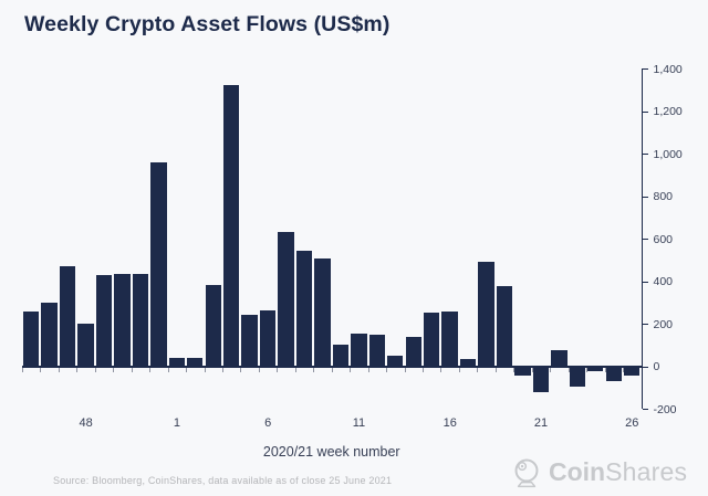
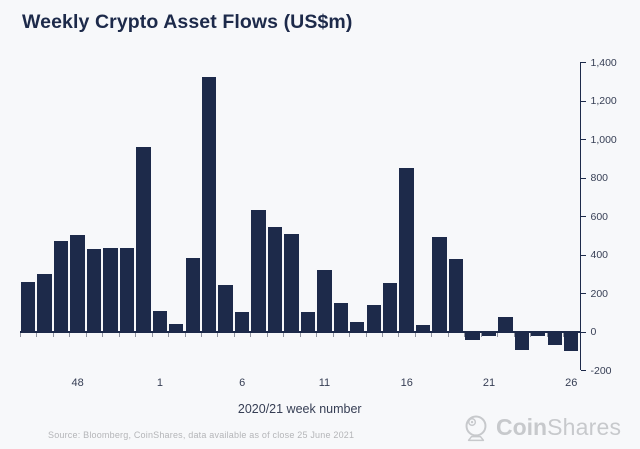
48: 200 -> 500
1: 40 -> 110
6: 260 -> 100
11: 160 -> 320
16: 260 -> 850
21: -120 -> -20
26: -40 -> -100
